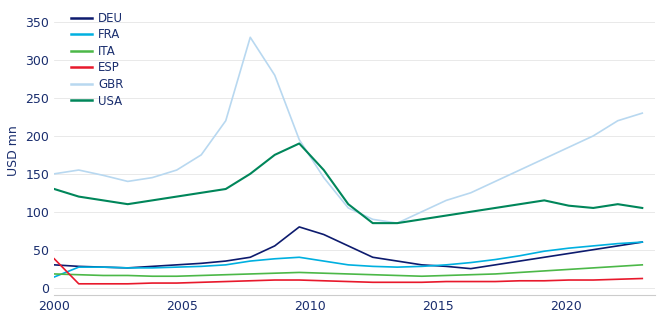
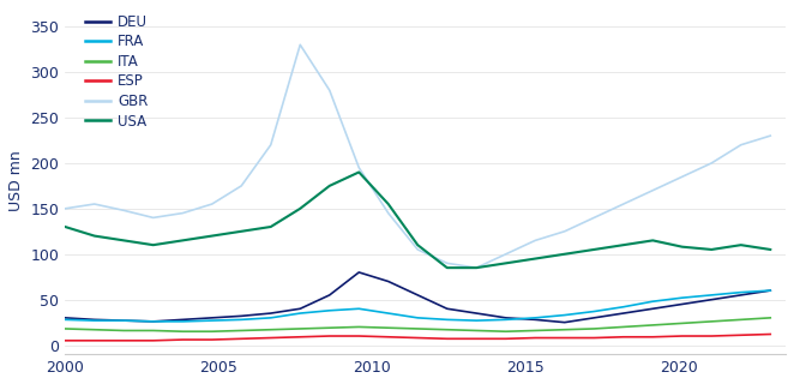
FRA/2000: 14 -> 28
ESP/2000: 38 -> 5
